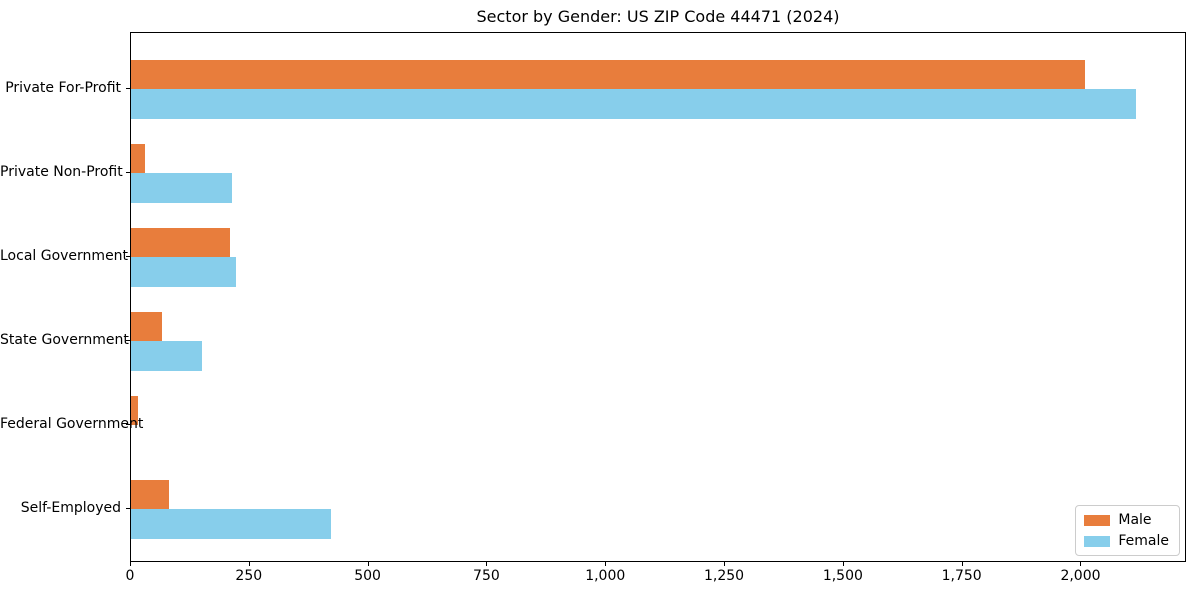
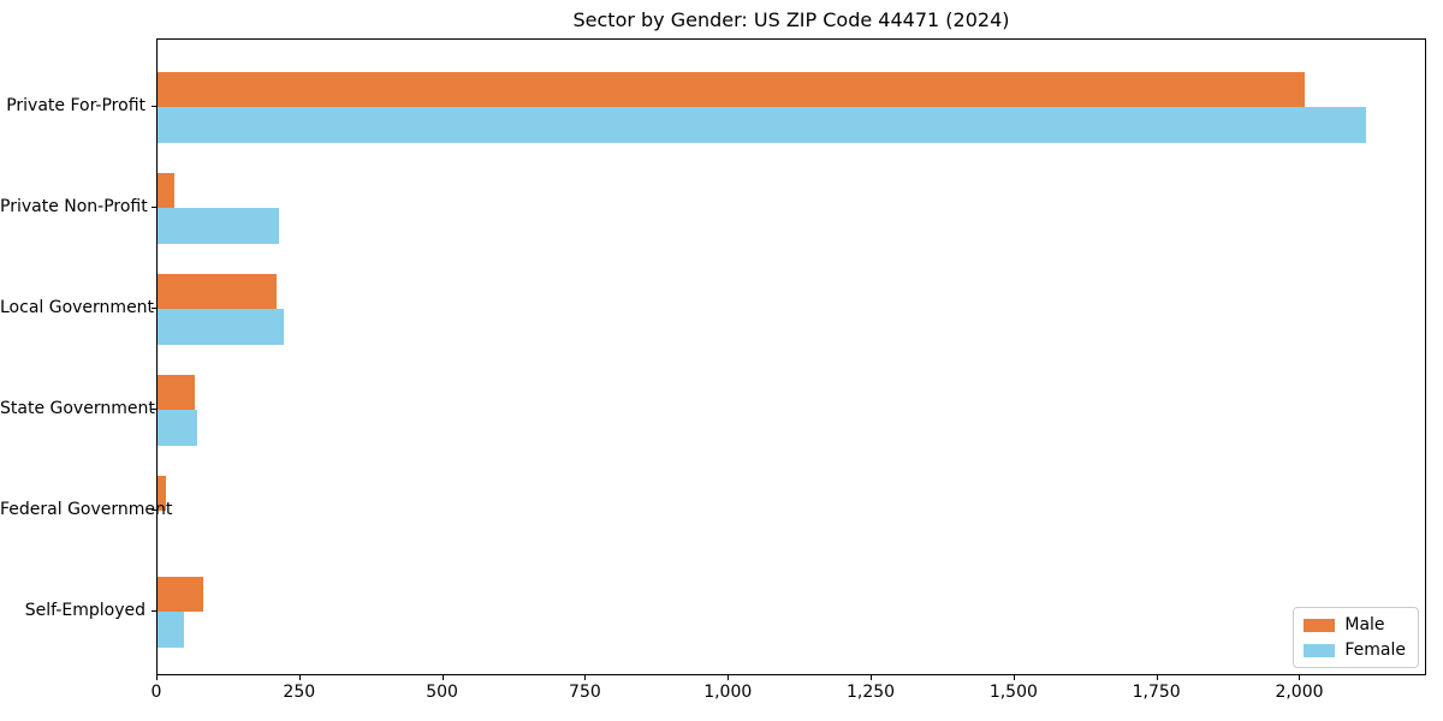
Female/State Government: 150 -> 70
Female/Self-Employed: 420 -> 50
